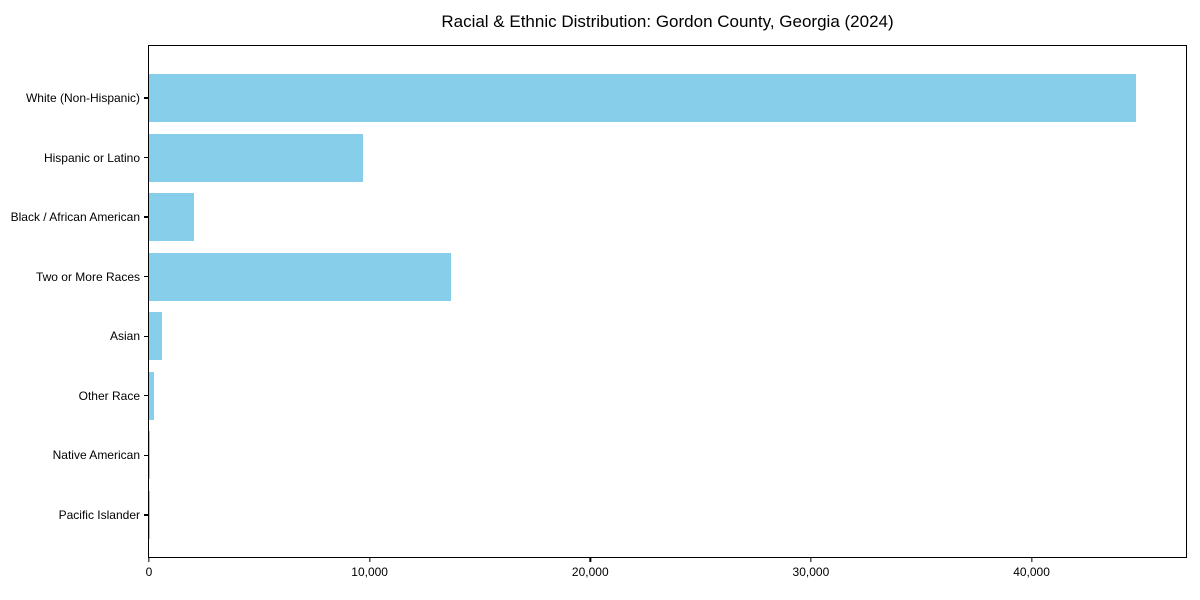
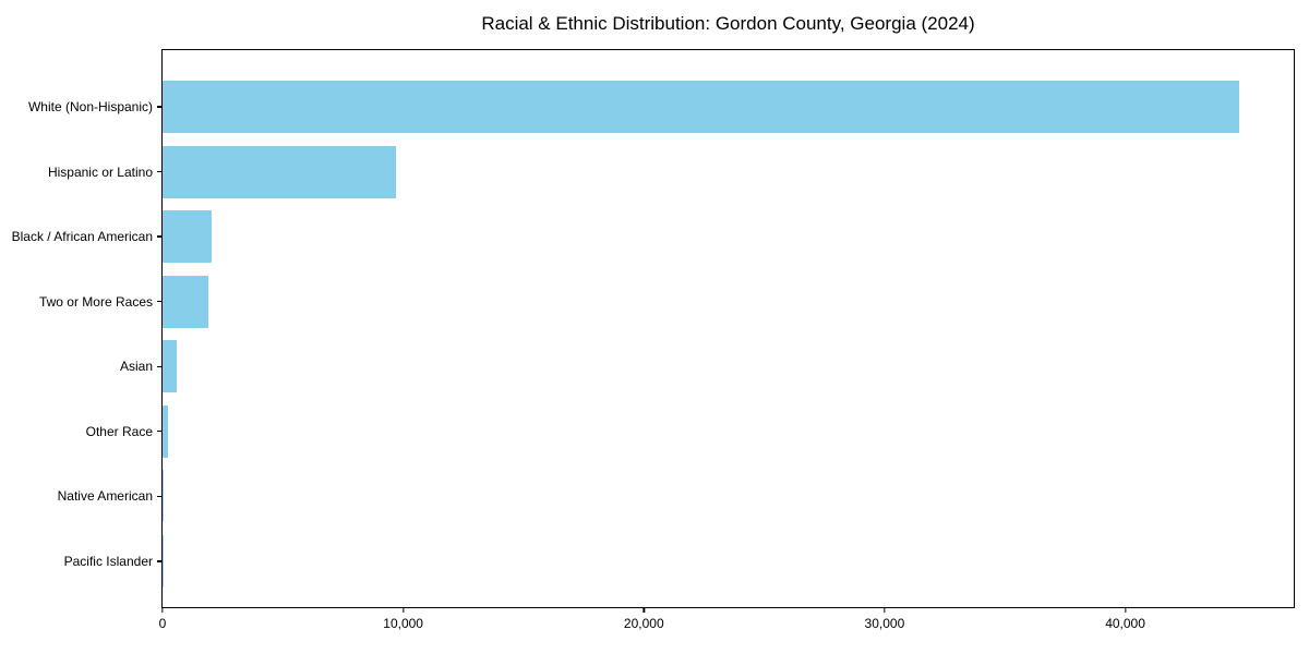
Two or More Races: 13700 -> 1900
